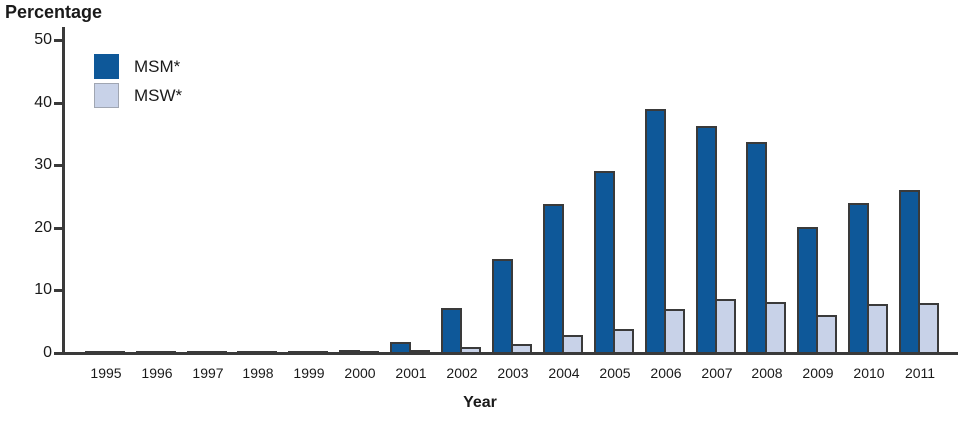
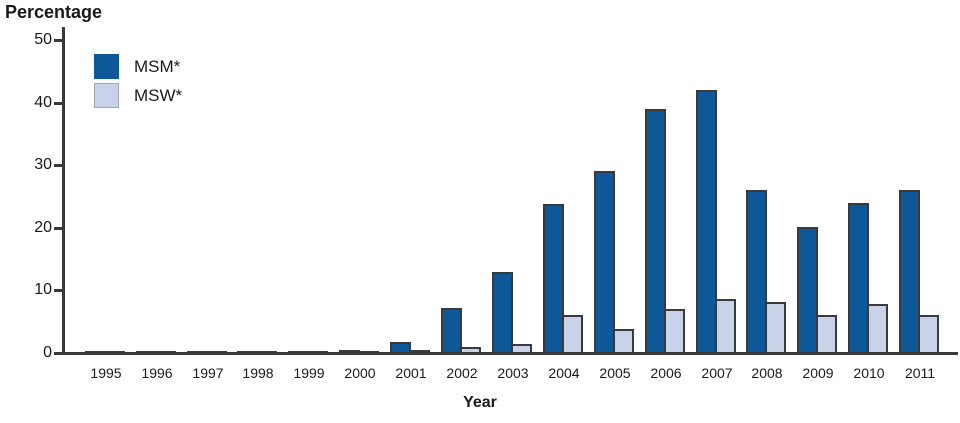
MSM*/2003: 15 -> 13
MSW*/2004: 3 -> 6
MSM*/2007: 36 -> 42
MSM*/2008: 34 -> 26
MSW*/2011: 8 -> 6
